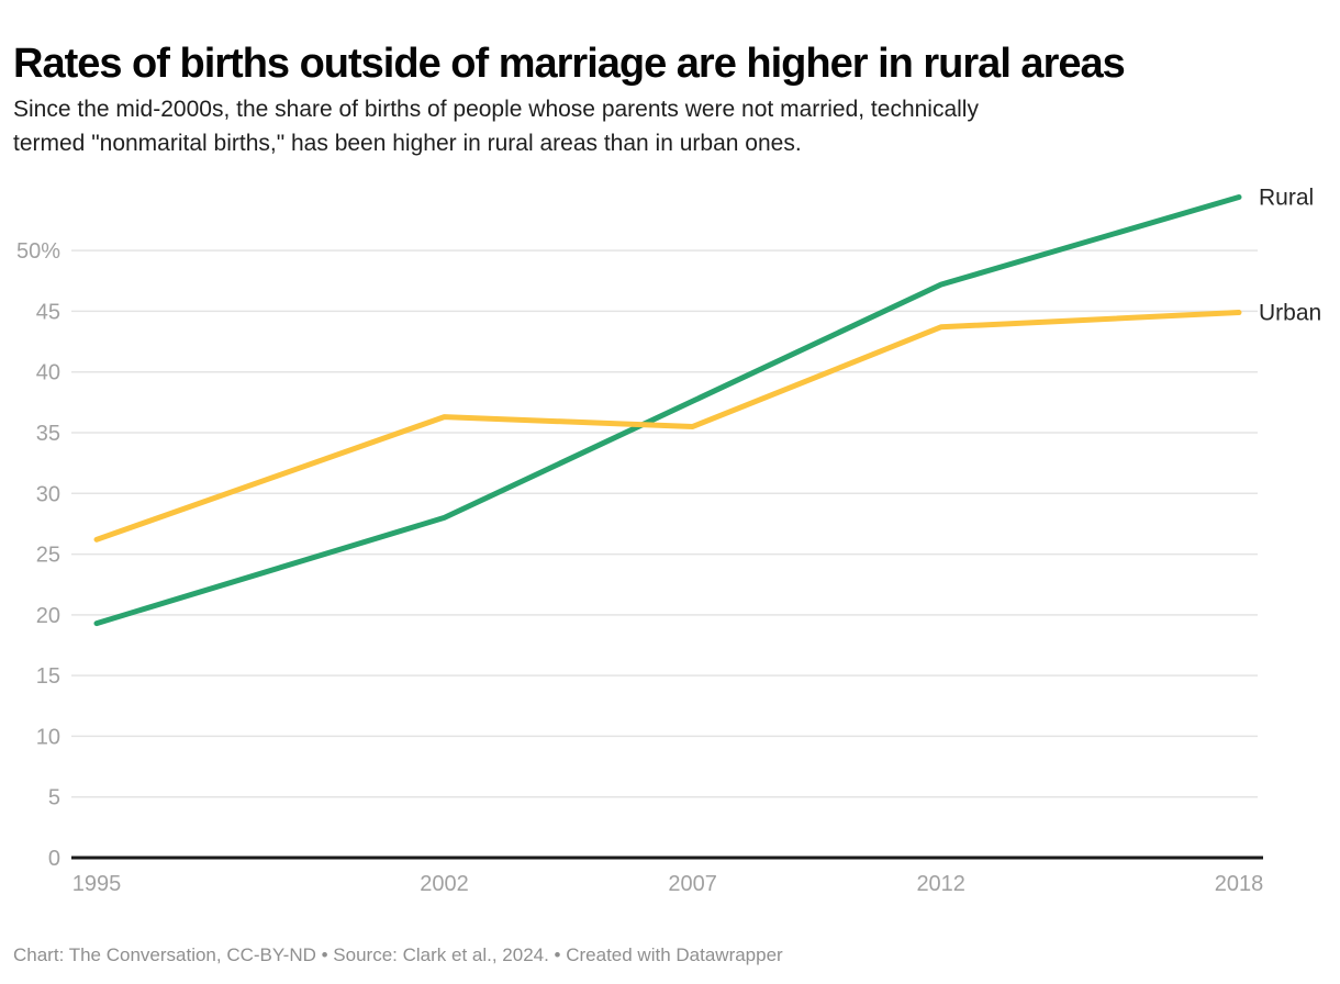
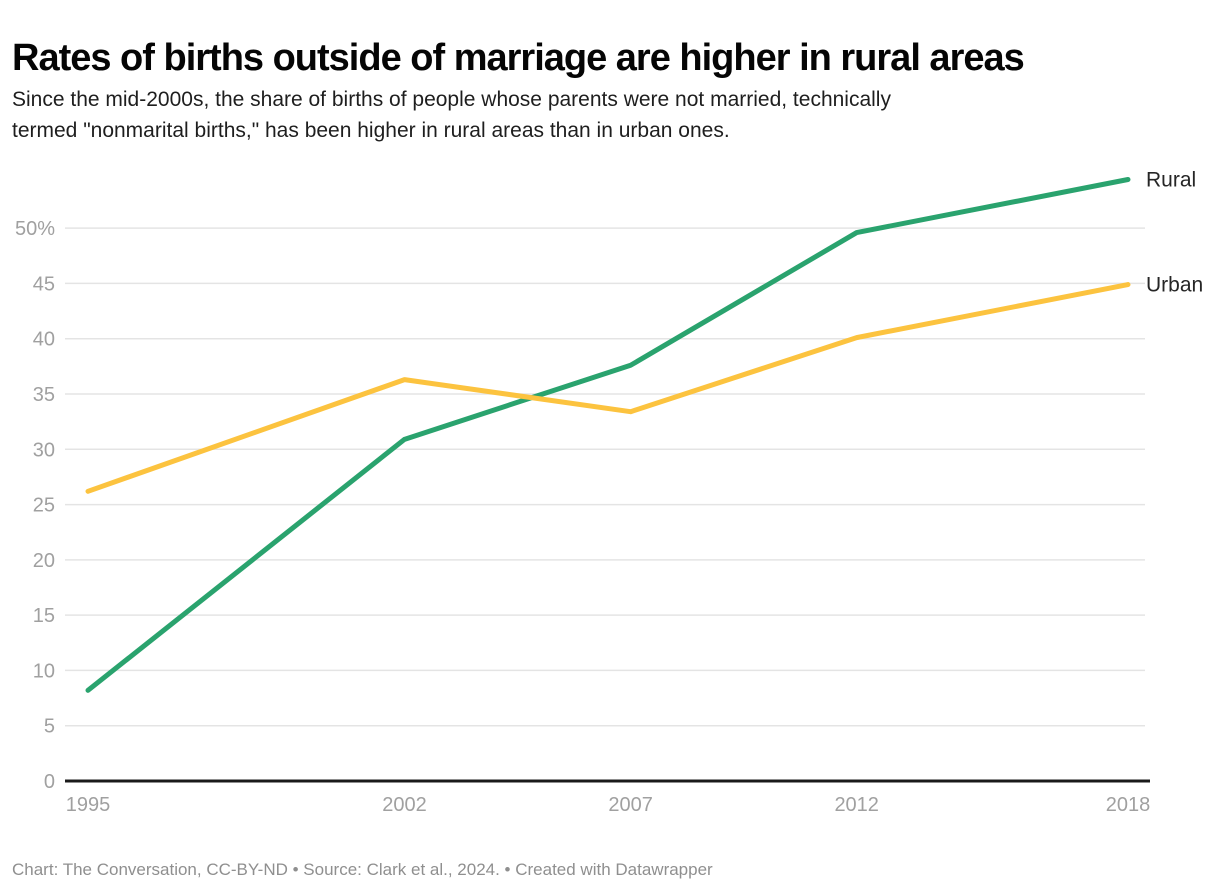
Rural/1995: 19.3% -> 8.2%
Rural/2002: 28.0% -> 30.9%
Urban/2007: 35.5% -> 33.4%
Rural/2012: 47.2% -> 49.6%
Urban/2012: 43.7% -> 40.1%
